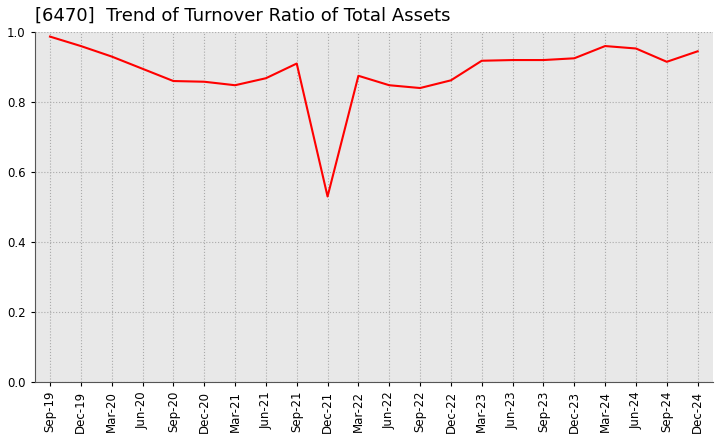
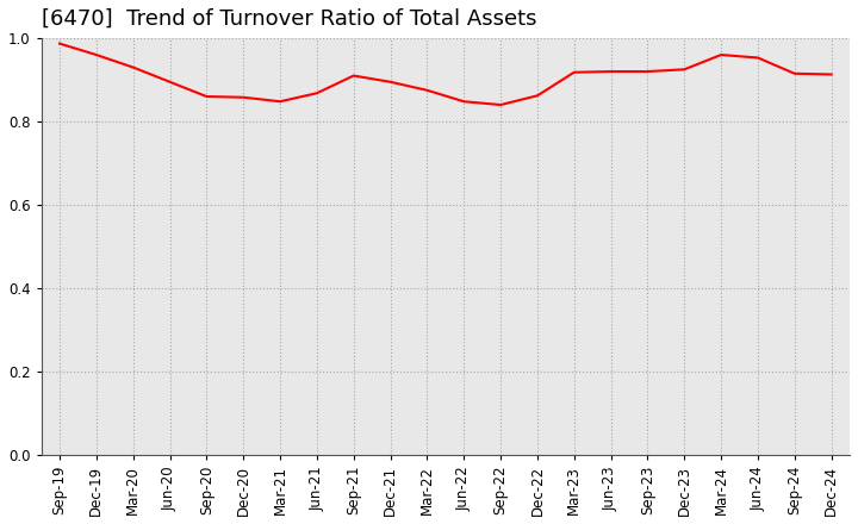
Dec-21: 0.530 -> 0.895
Dec-24: 0.945 -> 0.913
